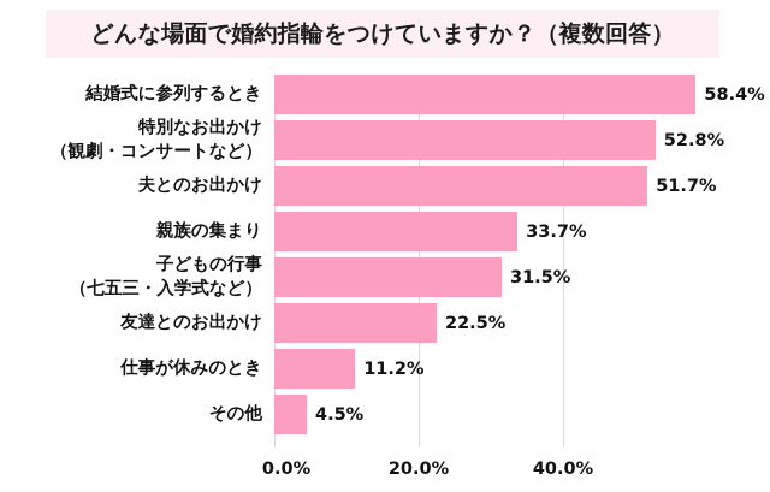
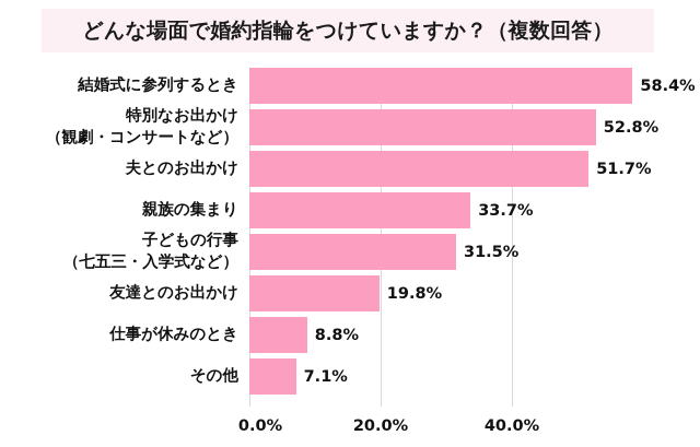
友達とのお出かけ: 22.5% -> 19.8%
仕事が休みのとき: 11.2% -> 8.8%
その他: 4.5% -> 7.1%
